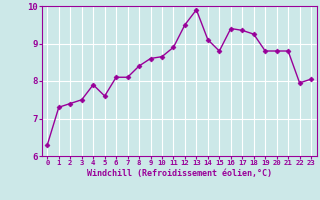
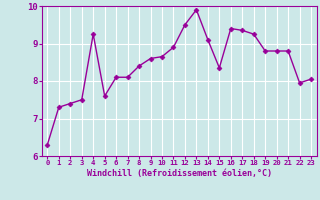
4: 7.90 -> 9.25
15: 8.80 -> 8.35
